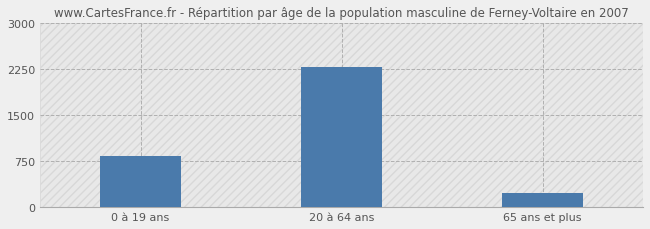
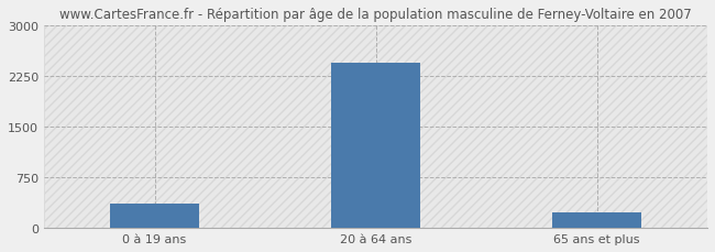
0 à 19 ans: 830 -> 360
20 à 64 ans: 2290 -> 2440
